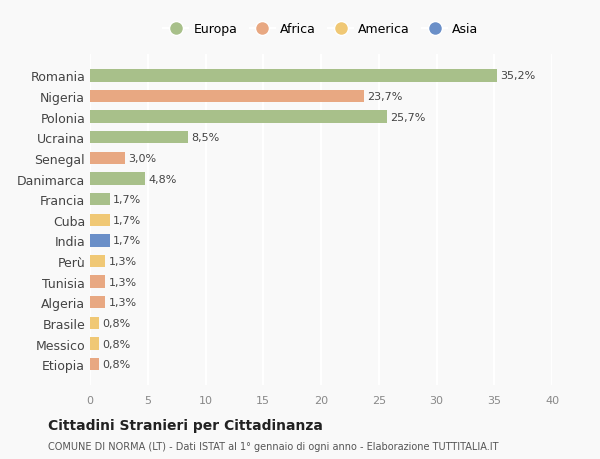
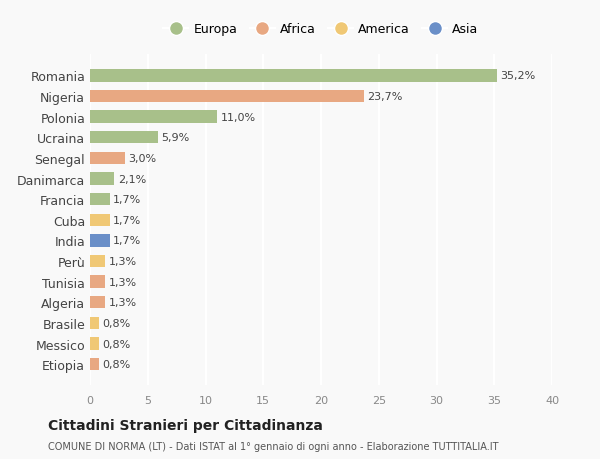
Polonia: 25,7% -> 11,0%
Ucraina: 8,5% -> 5,9%
Danimarca: 4,8% -> 2,1%
